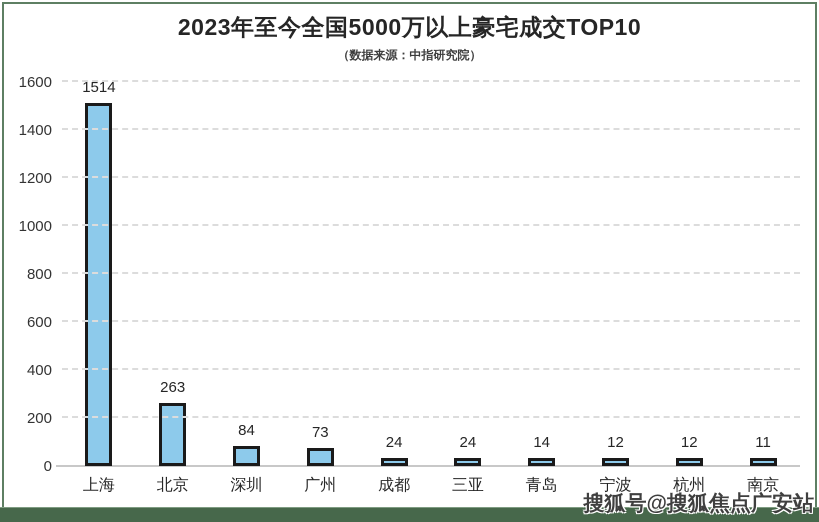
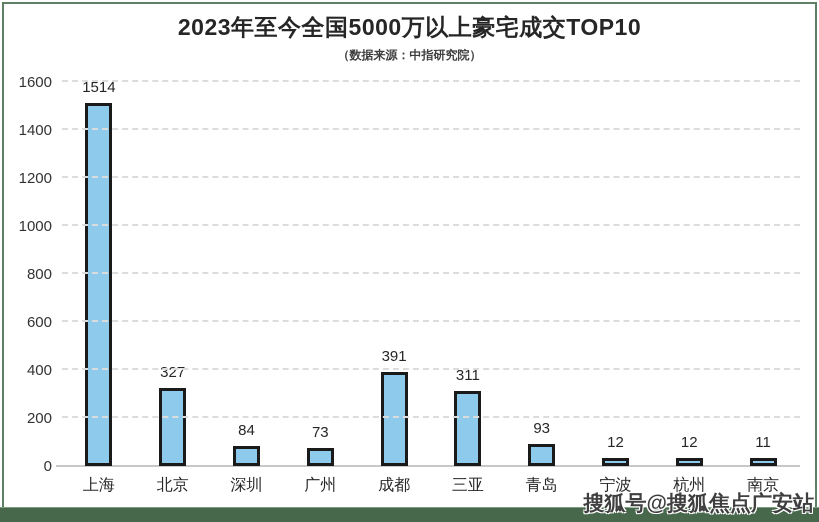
北京: 263 -> 327
成都: 24 -> 391
三亚: 24 -> 311
青岛: 14 -> 93
